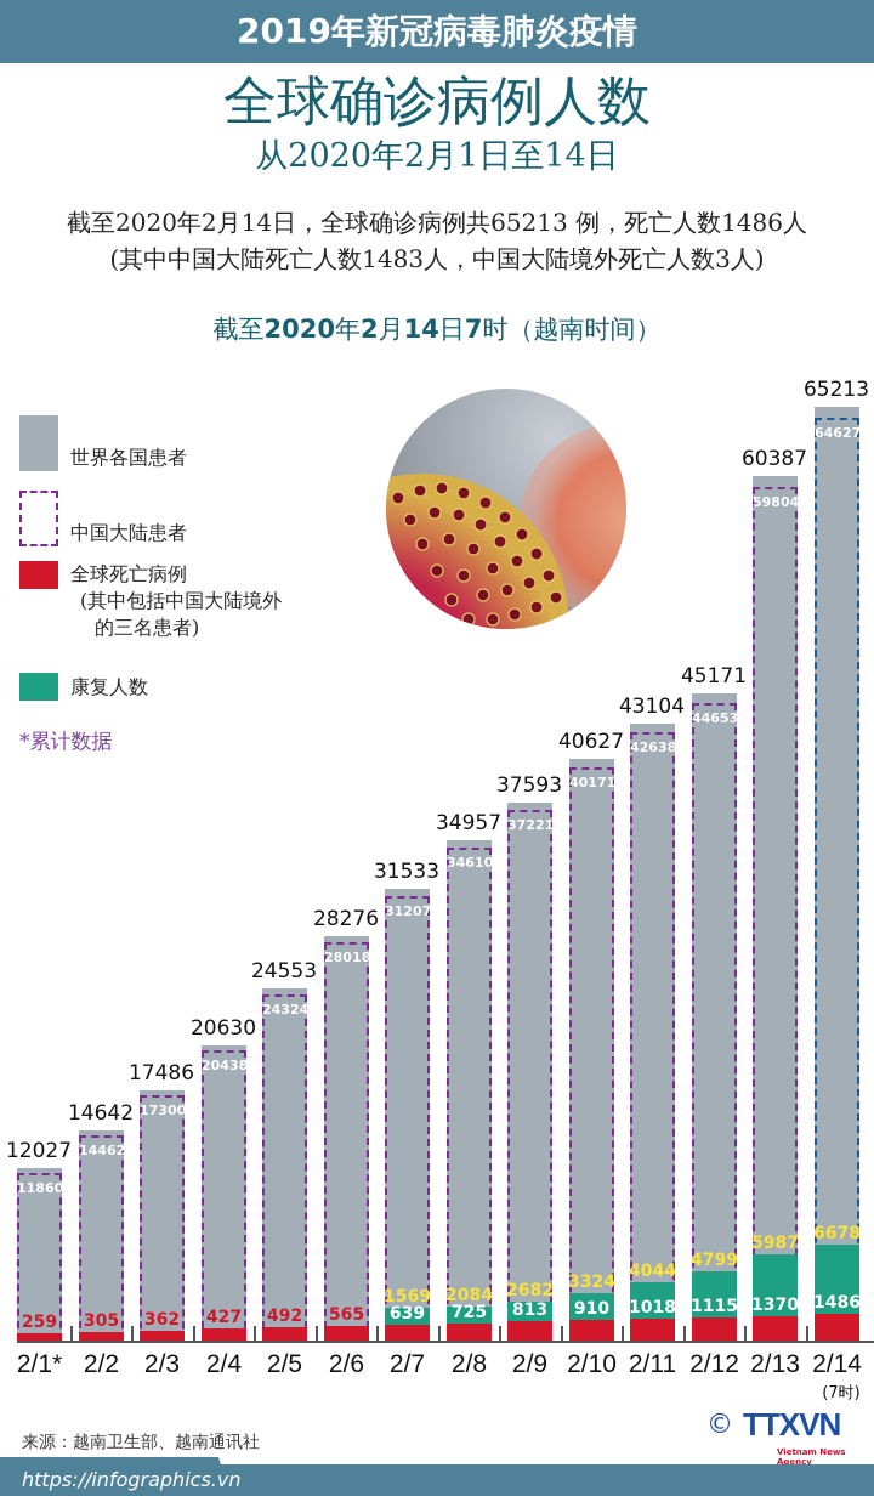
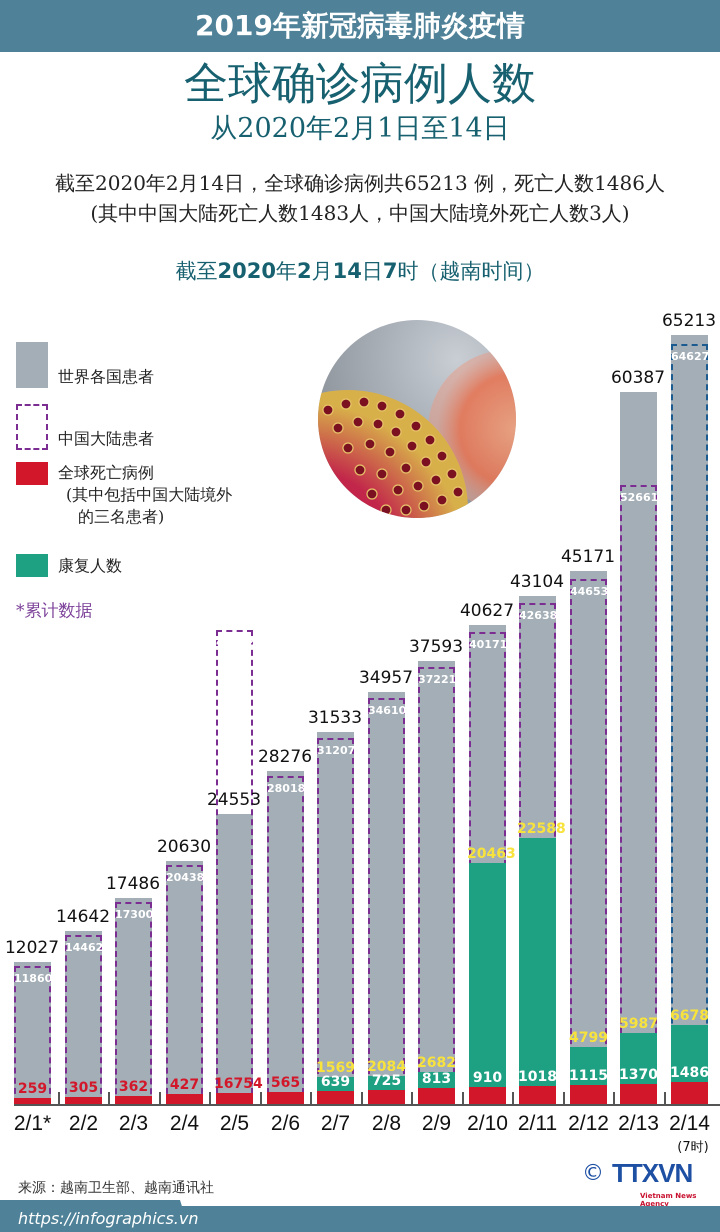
中国大陆患者/2/5: 24324 -> 40402
全球死亡病例/2/5: 492 -> 16754
康复人数/2/10: 3324 -> 20463
康复人数/2/11: 4044 -> 22588
中国大陆患者/2/13: 59804 -> 52661
